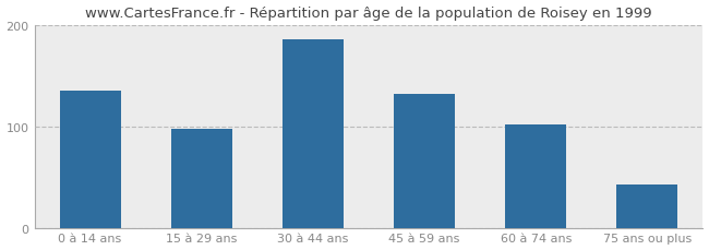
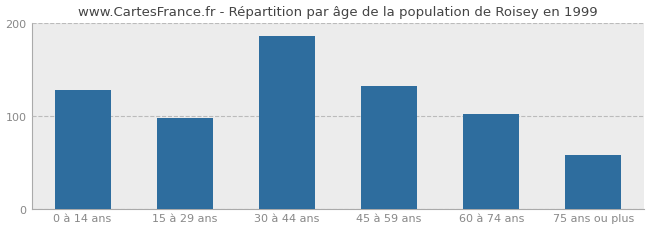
0 à 14 ans: 135 -> 128
75 ans ou plus: 43 -> 58
